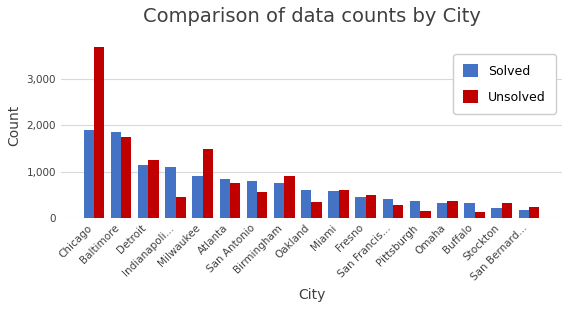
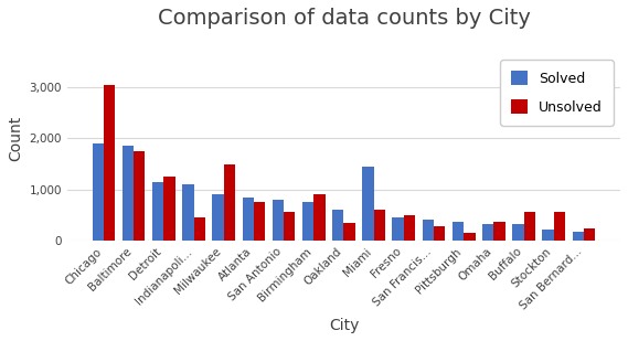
Unsolved/Chicago: 3,700 -> 3,050
Solved/Miami: 580 -> 1,450
Unsolved/Buffalo: 120 -> 550
Unsolved/Stockton: 310 -> 550
